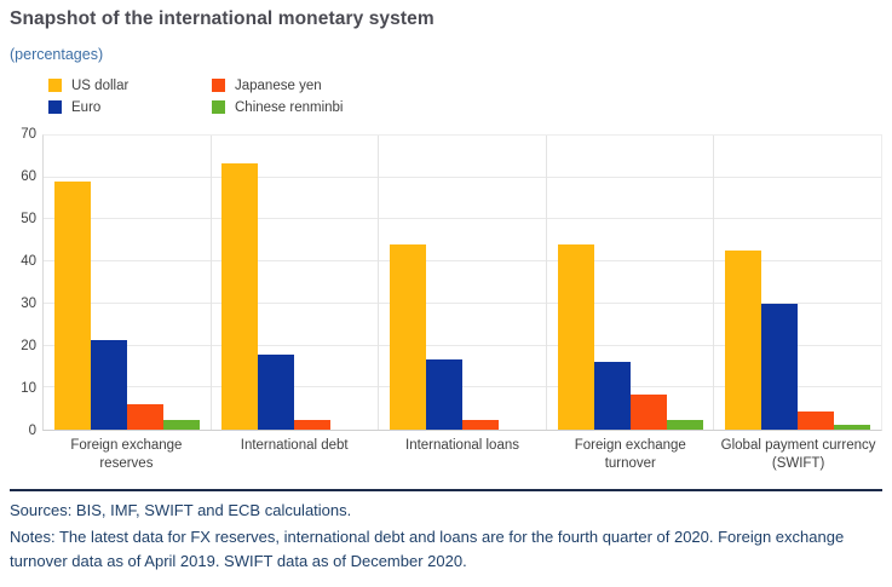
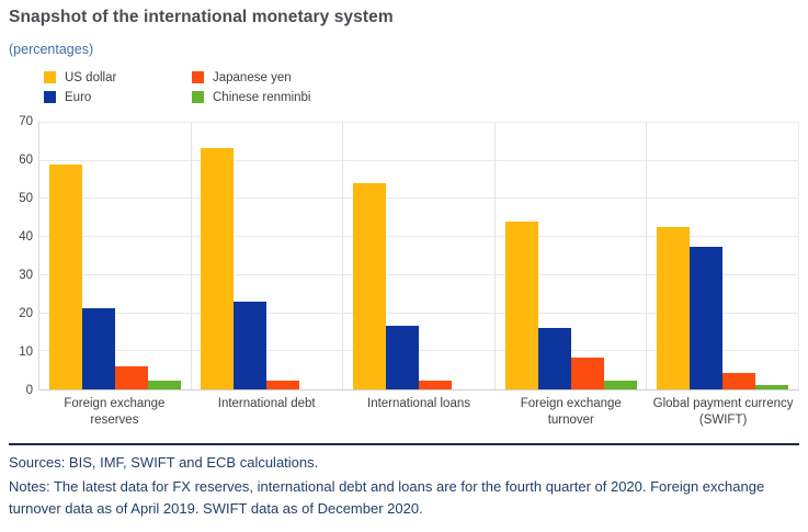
Euro/International debt: 18 -> 23
US dollar/International loans: 44 -> 54
Euro/Global payment currency (SWIFT): 30 -> 37
